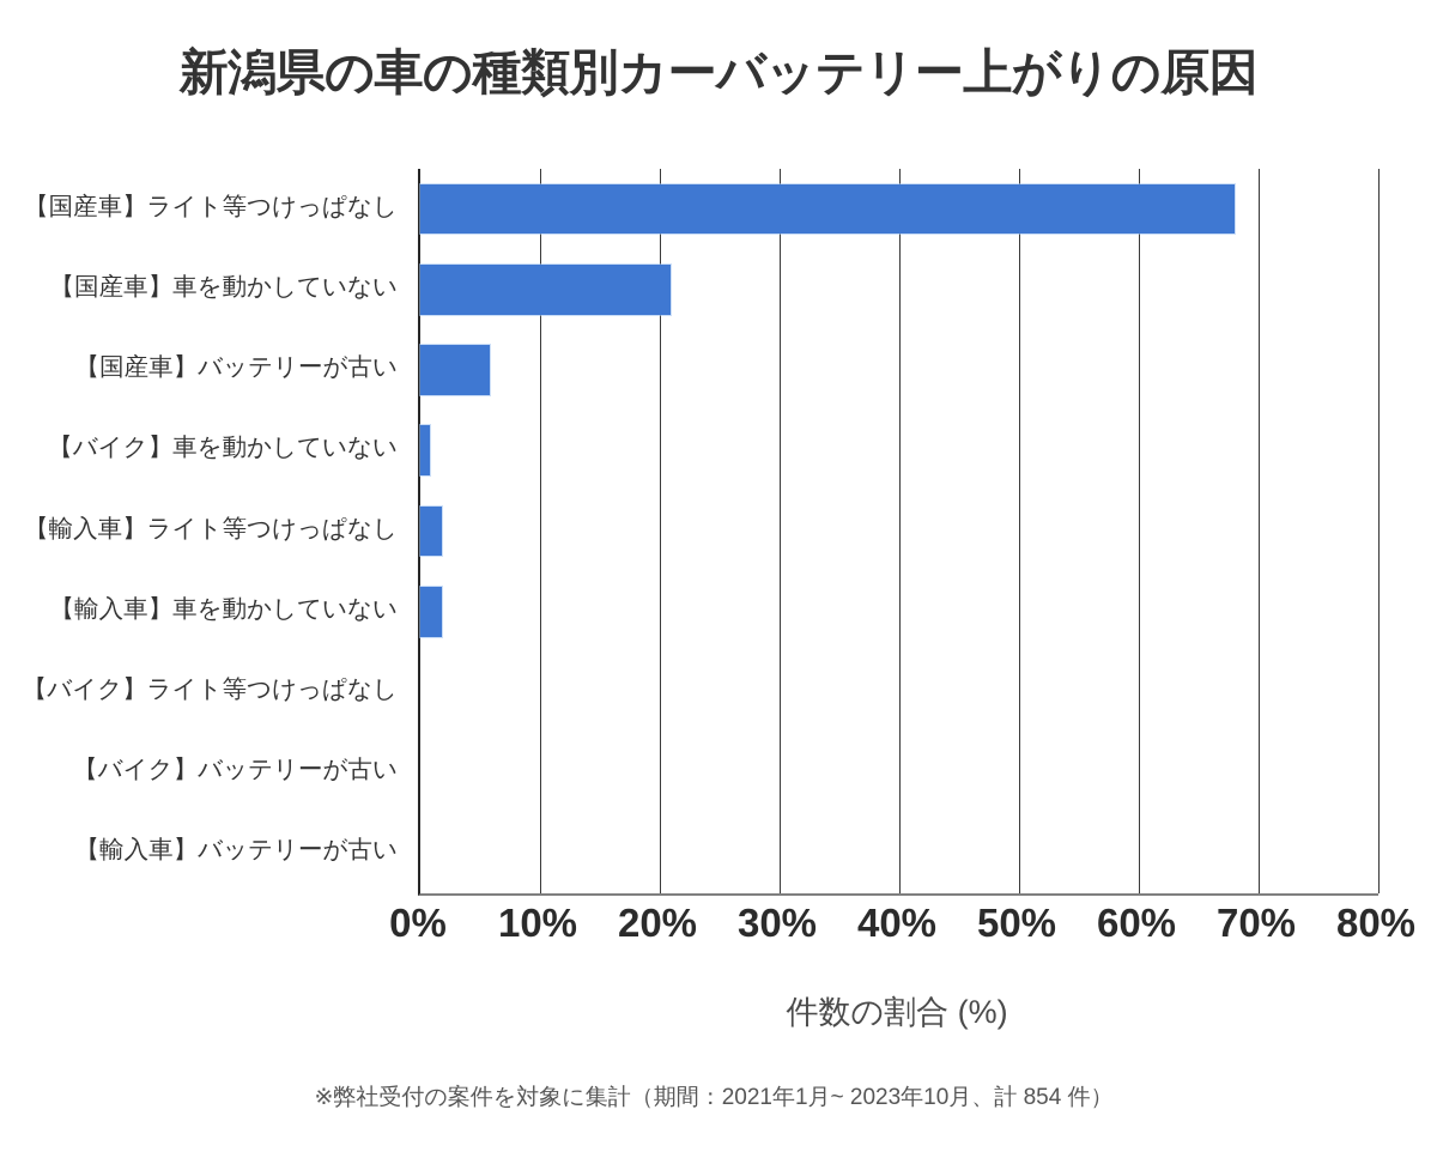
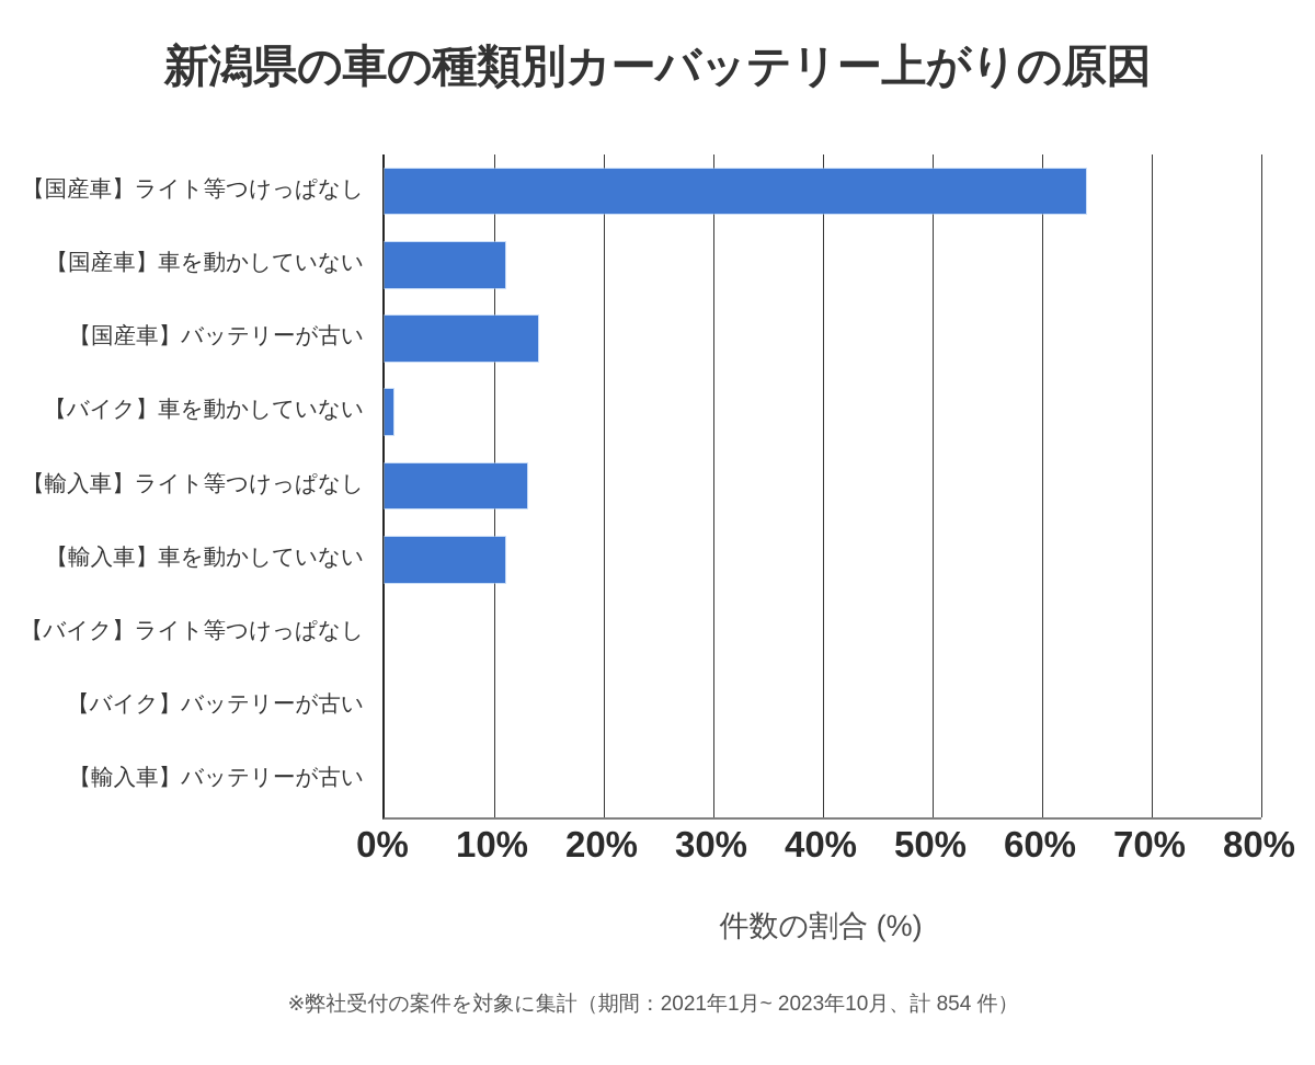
【国産車】ライト等つけっぱなし: 68% -> 64%
【国産車】車を動かしていない: 21% -> 11%
【国産車】バッテリーが古い: 6% -> 14%
【輸入車】ライト等つけっぱなし: 2% -> 13%
【輸入車】車を動かしていない: 2% -> 11%
